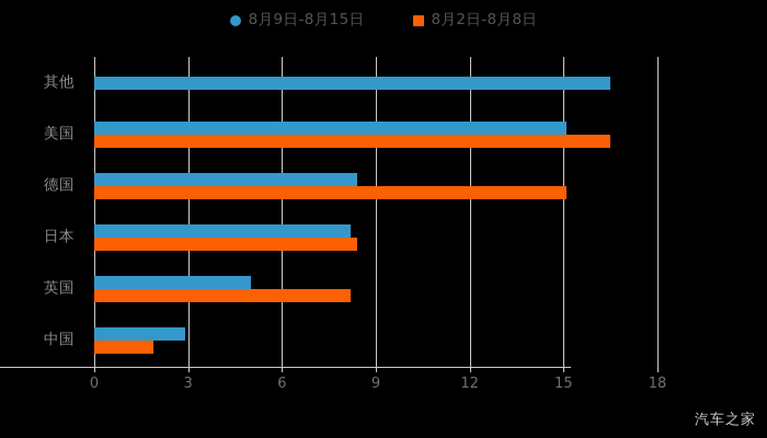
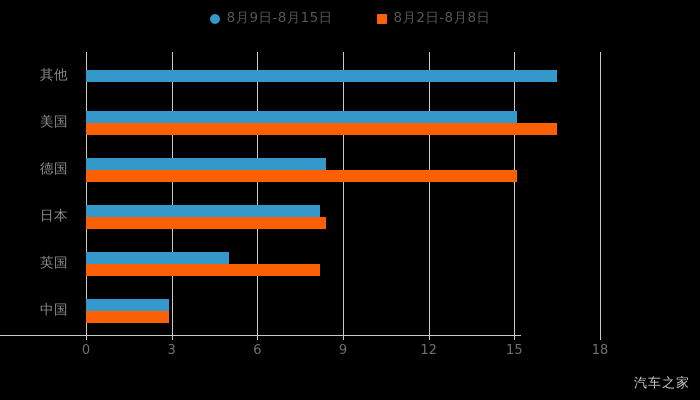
8月2日-8月8日/中国: 1.9 -> 2.9
